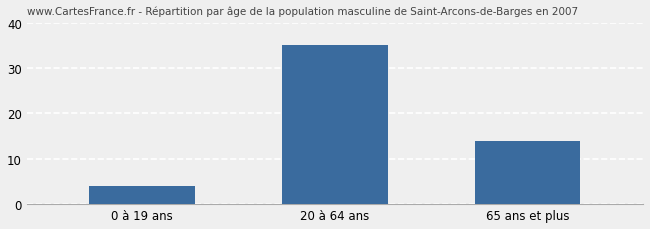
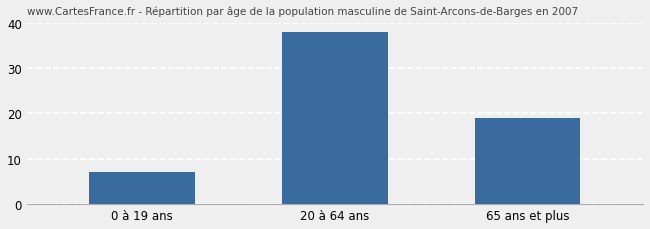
0 à 19 ans: 4 -> 7
20 à 64 ans: 35 -> 38
65 ans et plus: 14 -> 19
